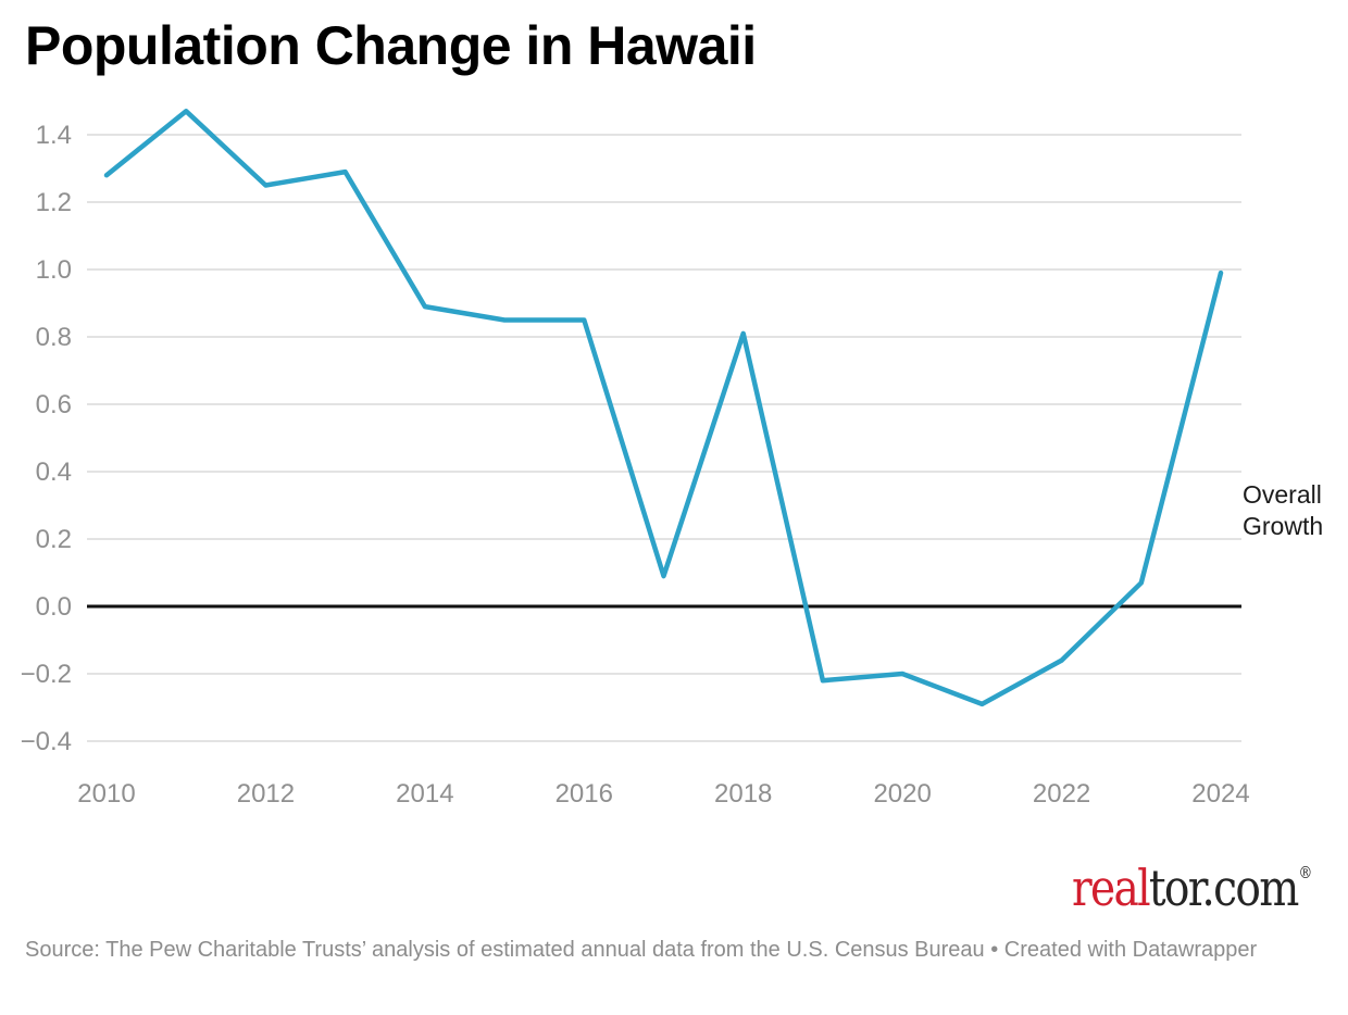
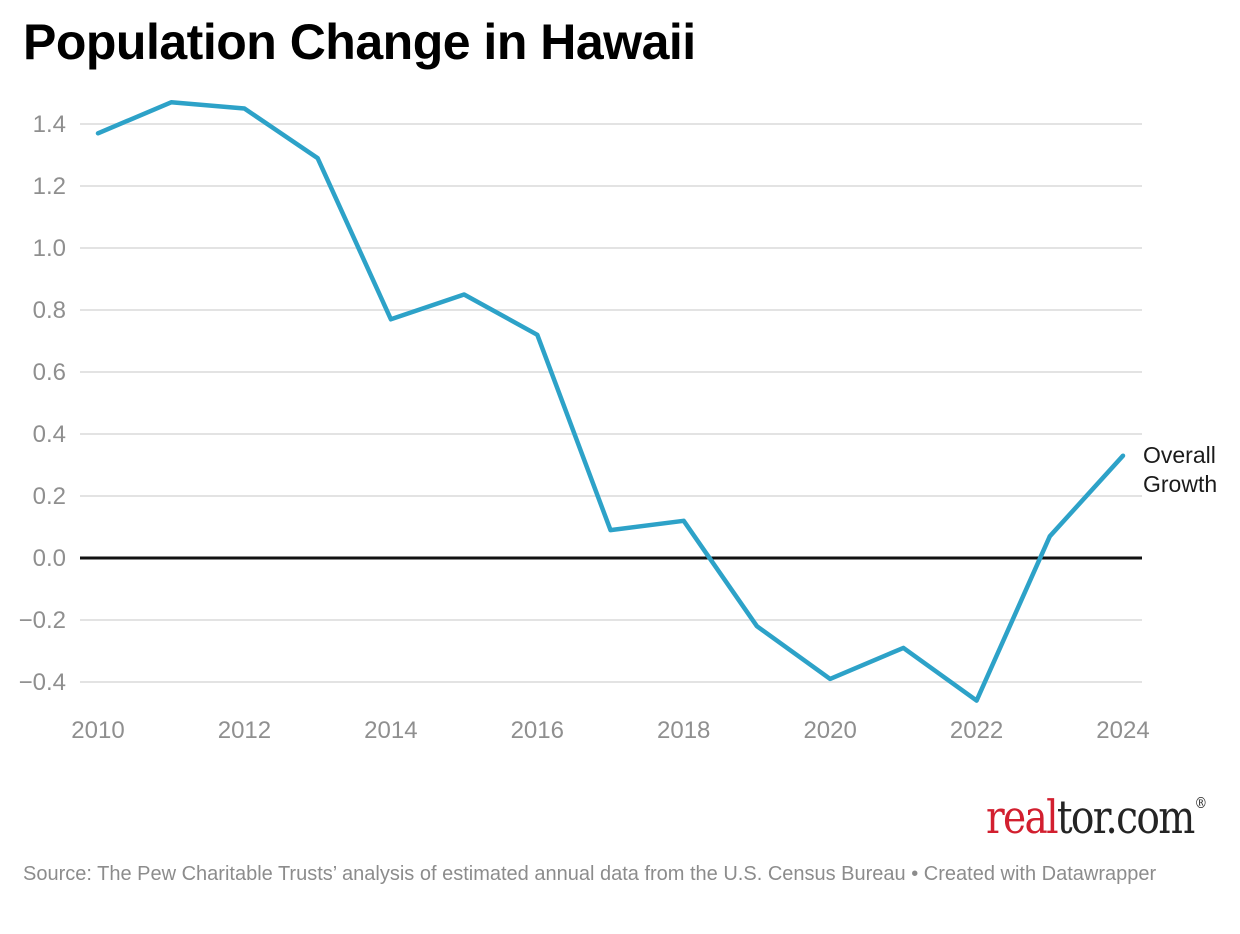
2010: 1.28 -> 1.37
2012: 1.25 -> 1.45
2014: 0.89 -> 0.77
2016: 0.85 -> 0.72
2018: 0.81 -> 0.12
2020: -0.20 -> -0.39
2022: -0.16 -> -0.46
2024: 0.99 -> 0.33
